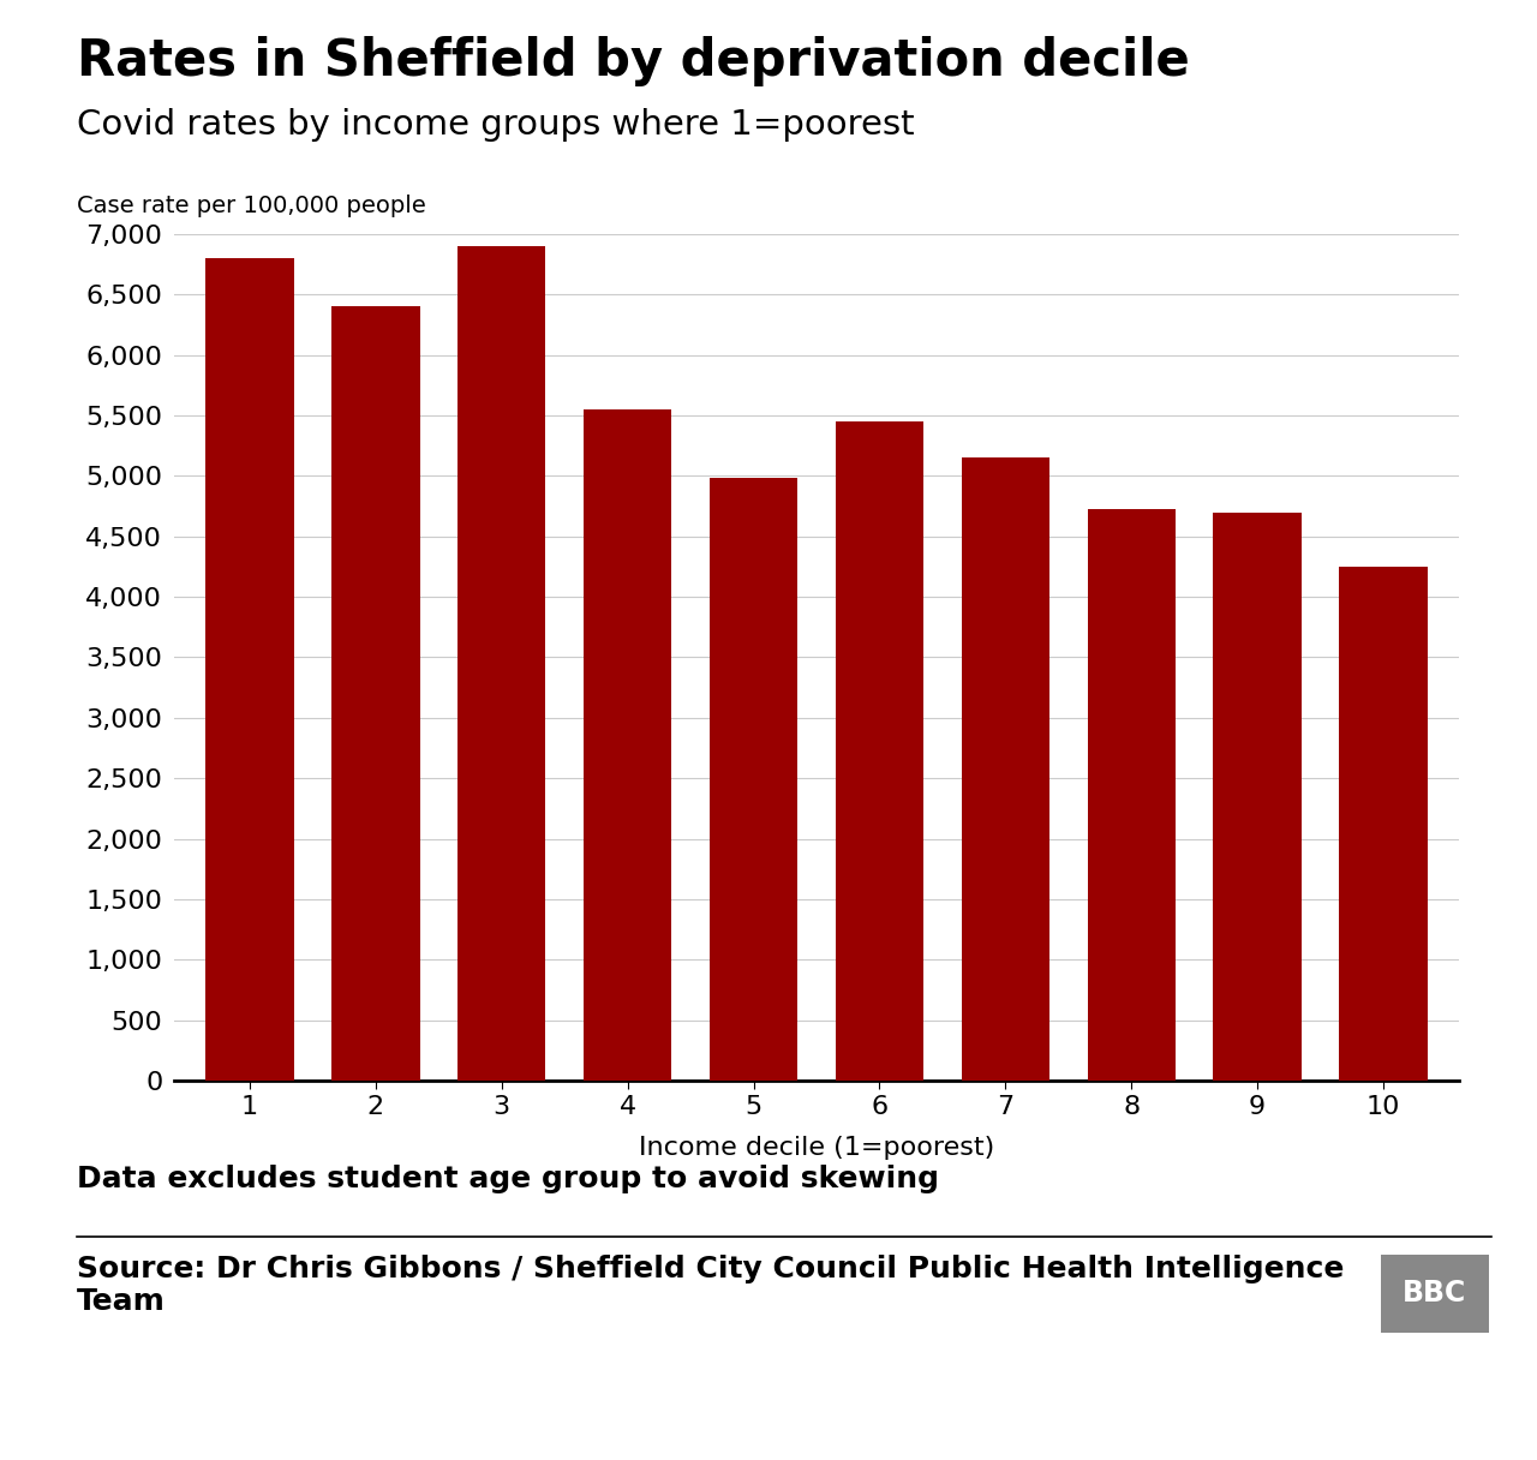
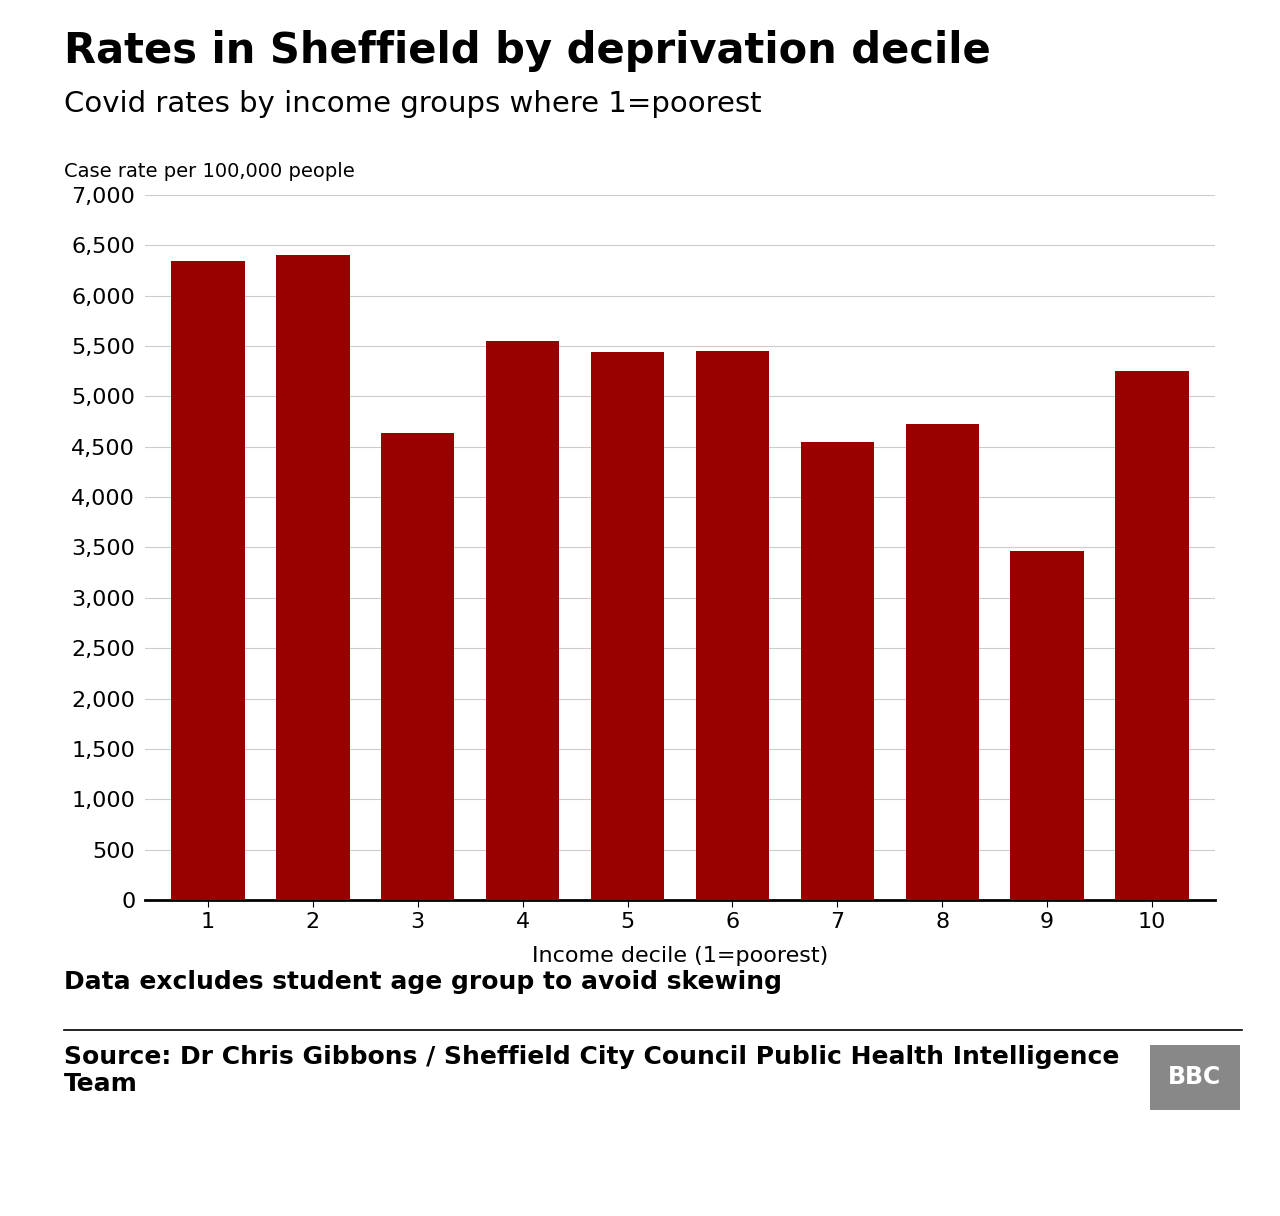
1: 6,800 -> 6,340
3: 6,900 -> 4,640
5: 4,980 -> 5,440
7: 5,150 -> 4,550
9: 4,700 -> 3,470
10: 4,250 -> 5,250
